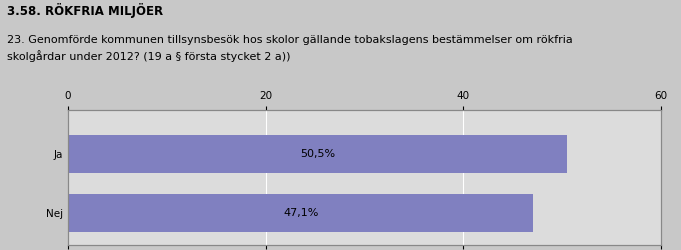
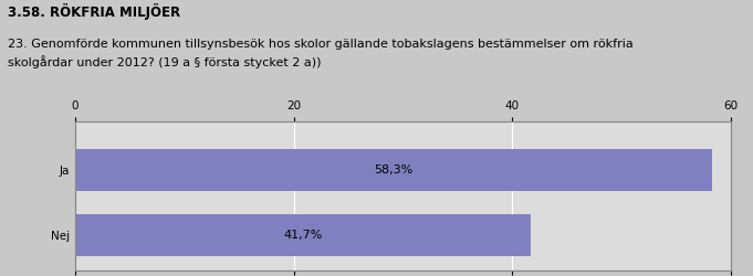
Ja: 50,5% -> 58,3%
Nej: 47,1% -> 41,7%
